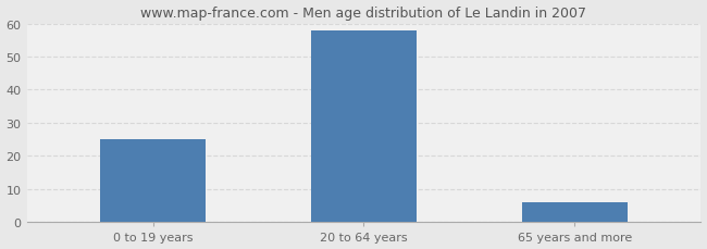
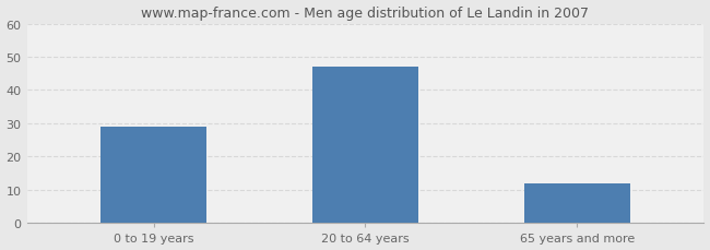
0 to 19 years: 25 -> 29
20 to 64 years: 58 -> 47
65 years and more: 6 -> 12
